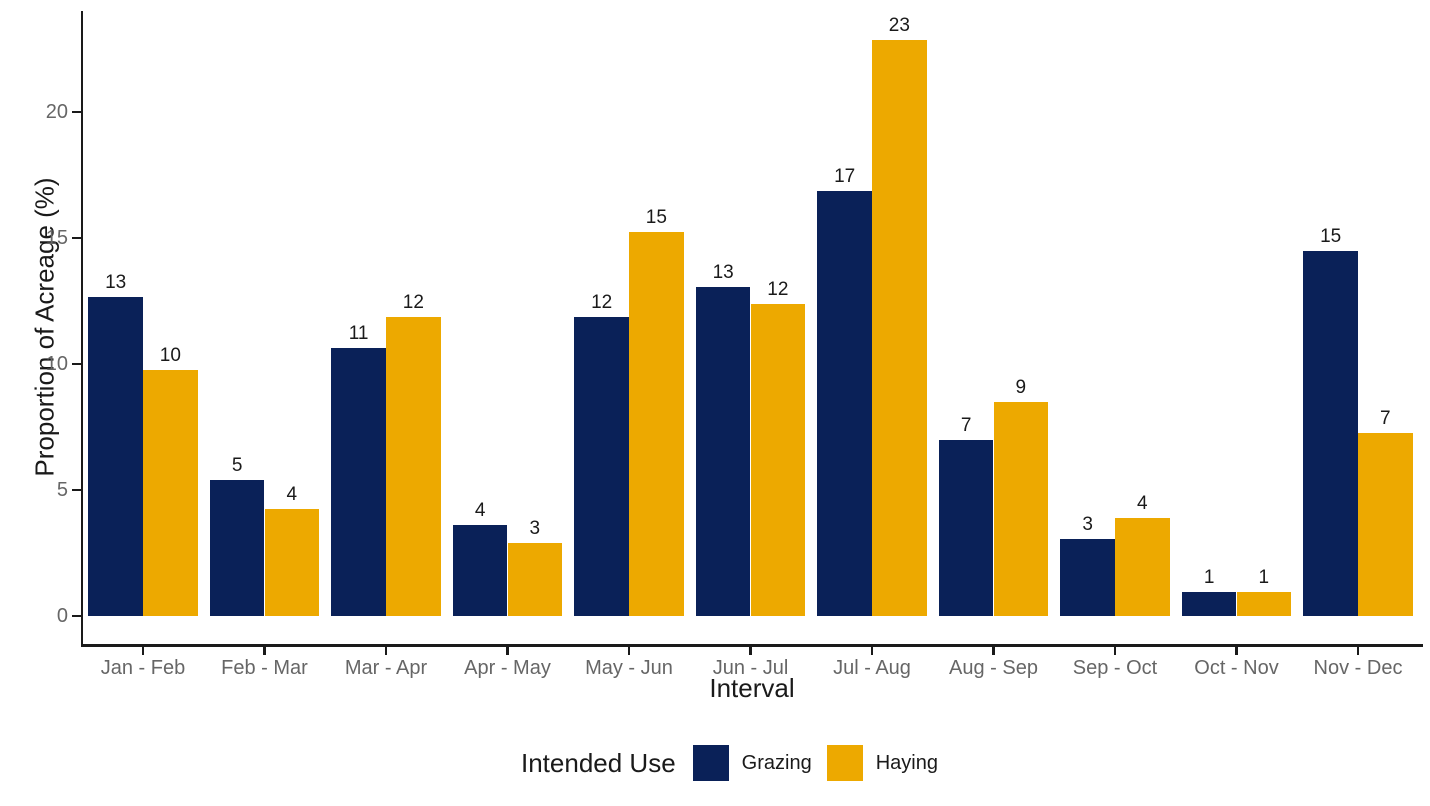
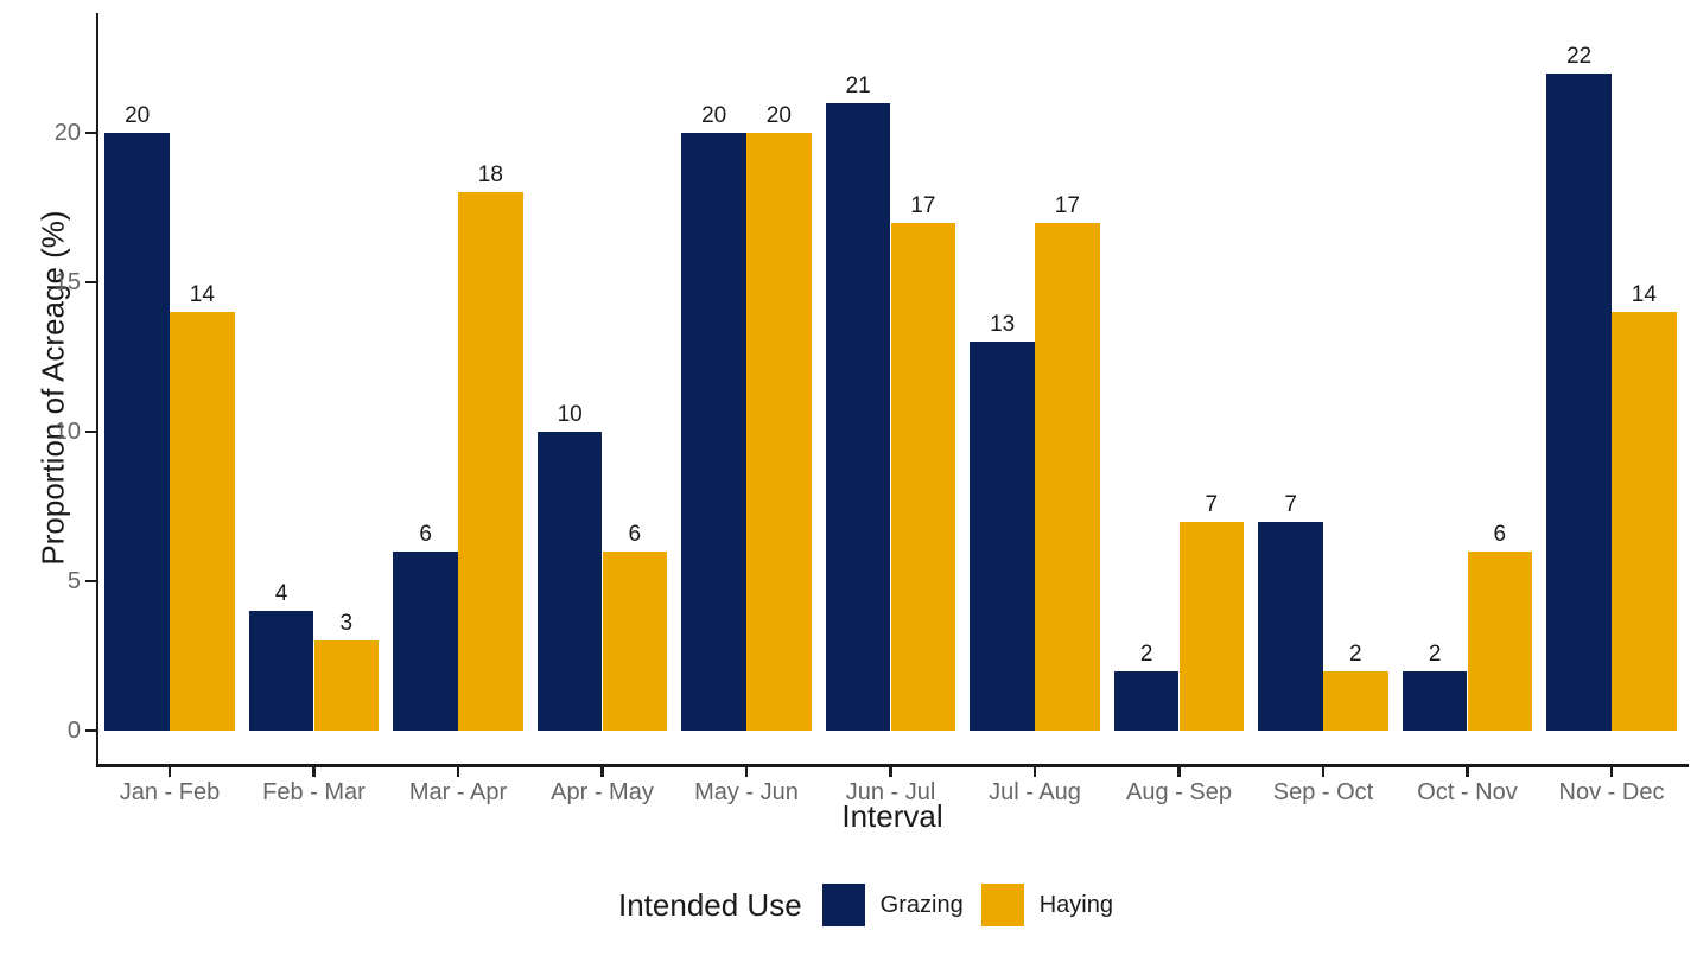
Grazing/Jan - Feb: 13 -> 20
Haying/Jan - Feb: 10 -> 14
Grazing/Feb - Mar: 5 -> 4
Haying/Feb - Mar: 4 -> 3
Grazing/Mar - Apr: 11 -> 6
Haying/Mar - Apr: 12 -> 18
Grazing/Apr - May: 4 -> 10
Haying/Apr - May: 3 -> 6
Grazing/May - Jun: 12 -> 20
Haying/May - Jun: 15 -> 20
Grazing/Jun - Jul: 13 -> 21
Haying/Jun - Jul: 12 -> 17
Grazing/Jul - Aug: 17 -> 13
Haying/Jul - Aug: 23 -> 17
Grazing/Aug - Sep: 7 -> 2
Haying/Aug - Sep: 9 -> 7
Grazing/Sep - Oct: 3 -> 7
Haying/Sep - Oct: 4 -> 2
Grazing/Oct - Nov: 1 -> 2
Haying/Oct - Nov: 1 -> 6
Grazing/Nov - Dec: 15 -> 22
Haying/Nov - Dec: 7 -> 14
